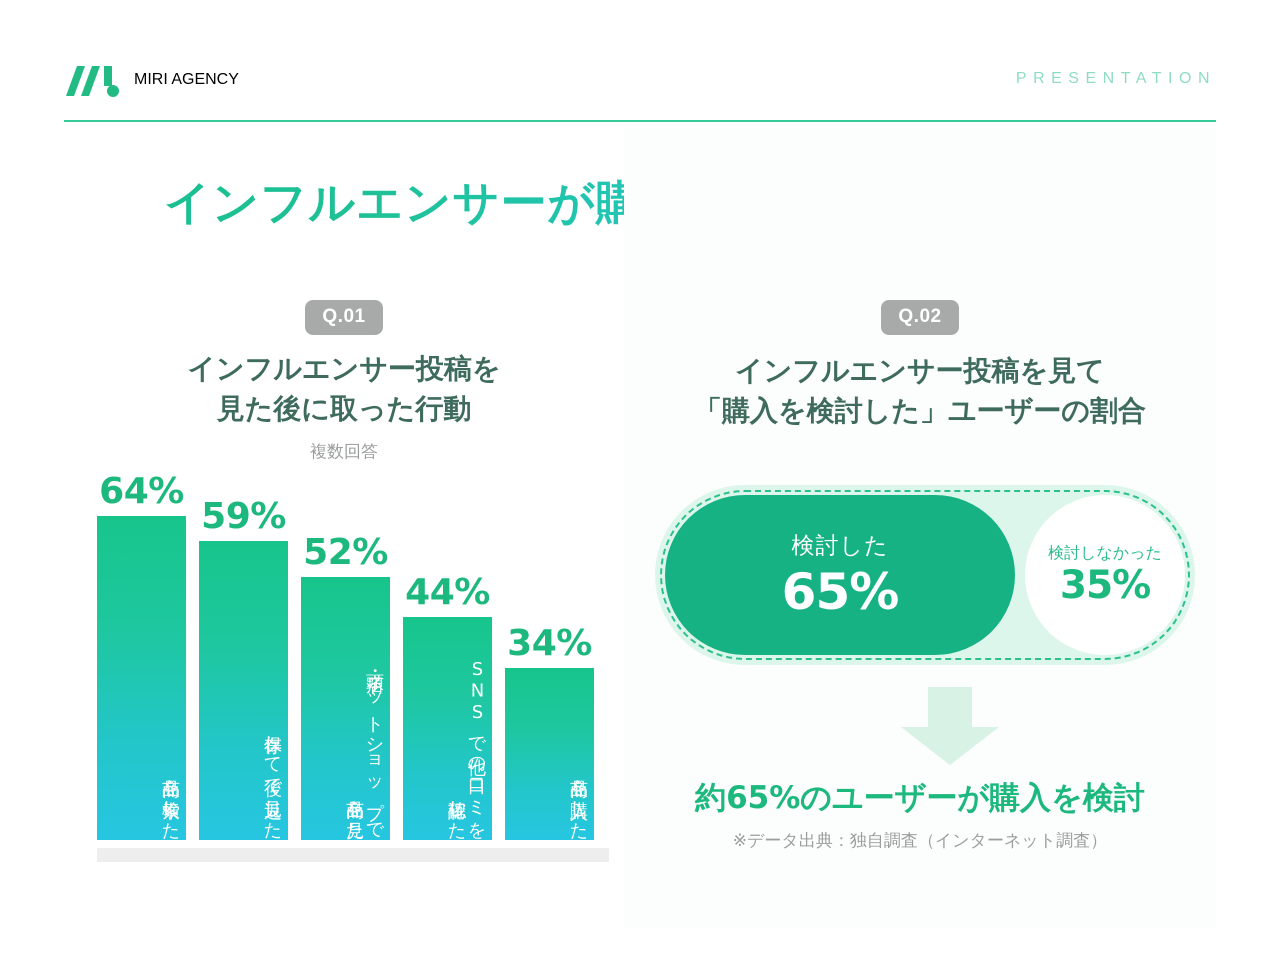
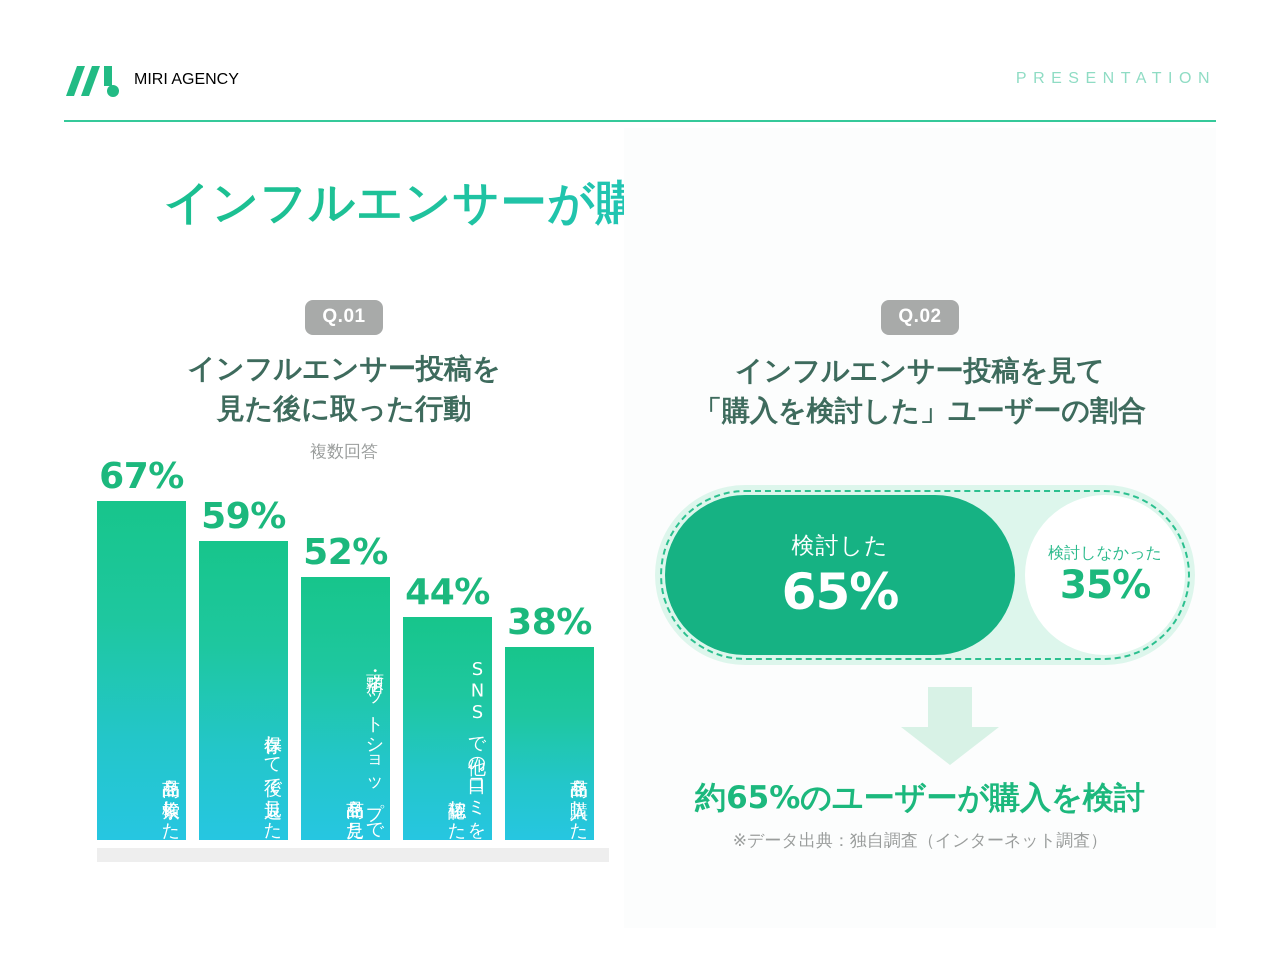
インフルエンサー投稿を見た後に取った行動/商品を検索した: 64% -> 67%
インフルエンサー投稿を見た後に取った行動/商品を購入した: 34% -> 38%
